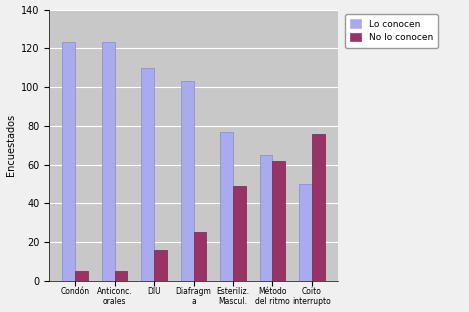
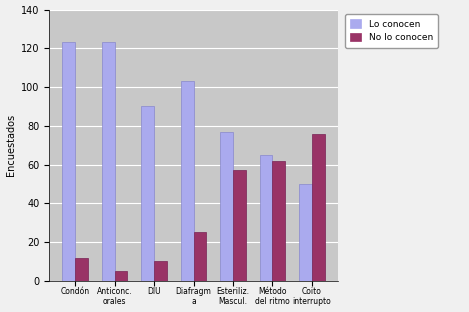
No lo conocen/Condón: 5 -> 12
Lo conocen/DIU: 110 -> 90
No lo conocen/DIU: 16 -> 10
No lo conocen/Esteriliz. Mascul.: 49 -> 57
